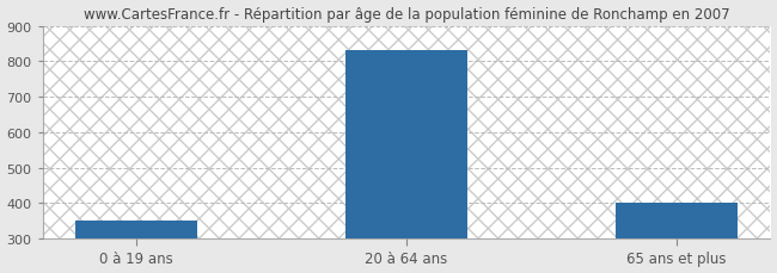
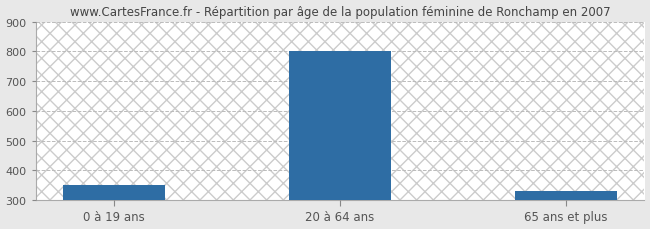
20 à 64 ans: 830 -> 800
65 ans et plus: 400 -> 330
